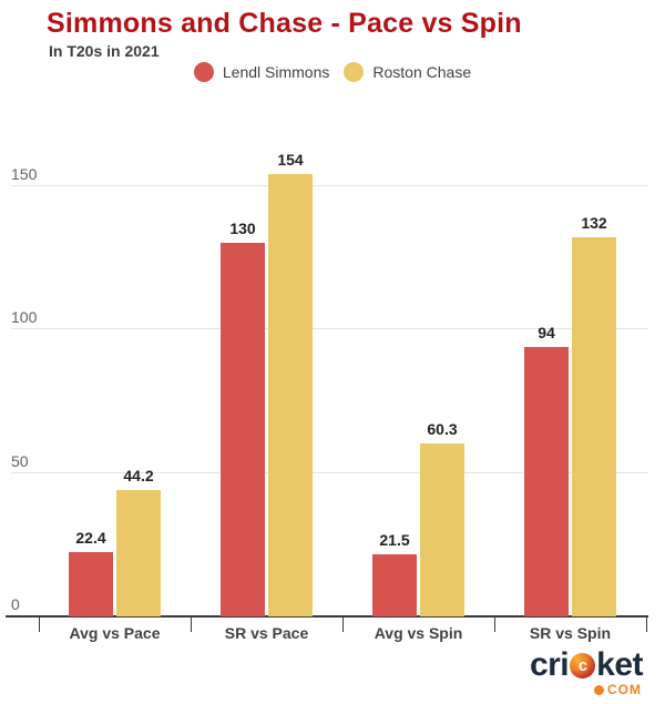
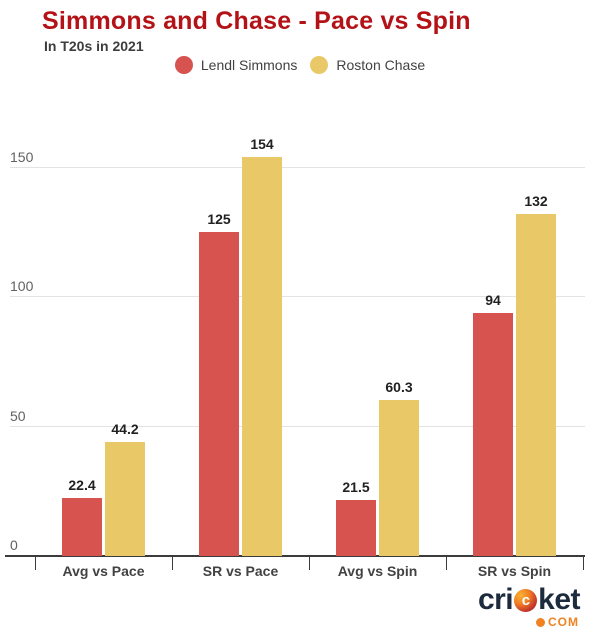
Lendl Simmons/SR vs Pace: 130 -> 125
